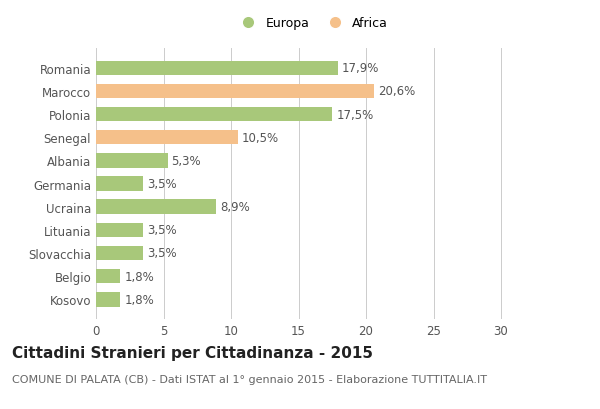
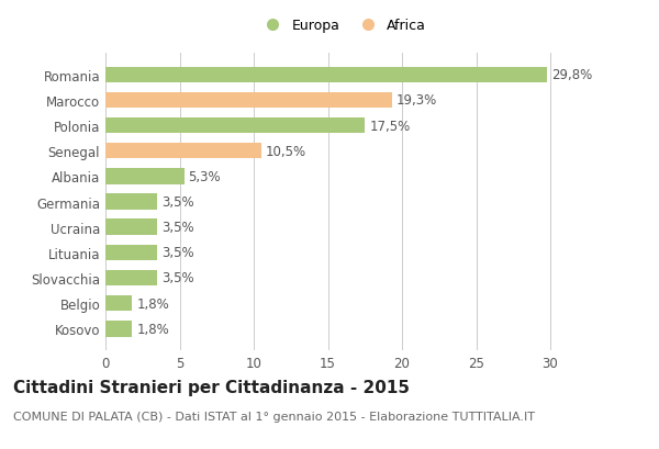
Romania: 17,9% -> 29,8%
Marocco: 20,6% -> 19,3%
Ucraina: 8,9% -> 3,5%
